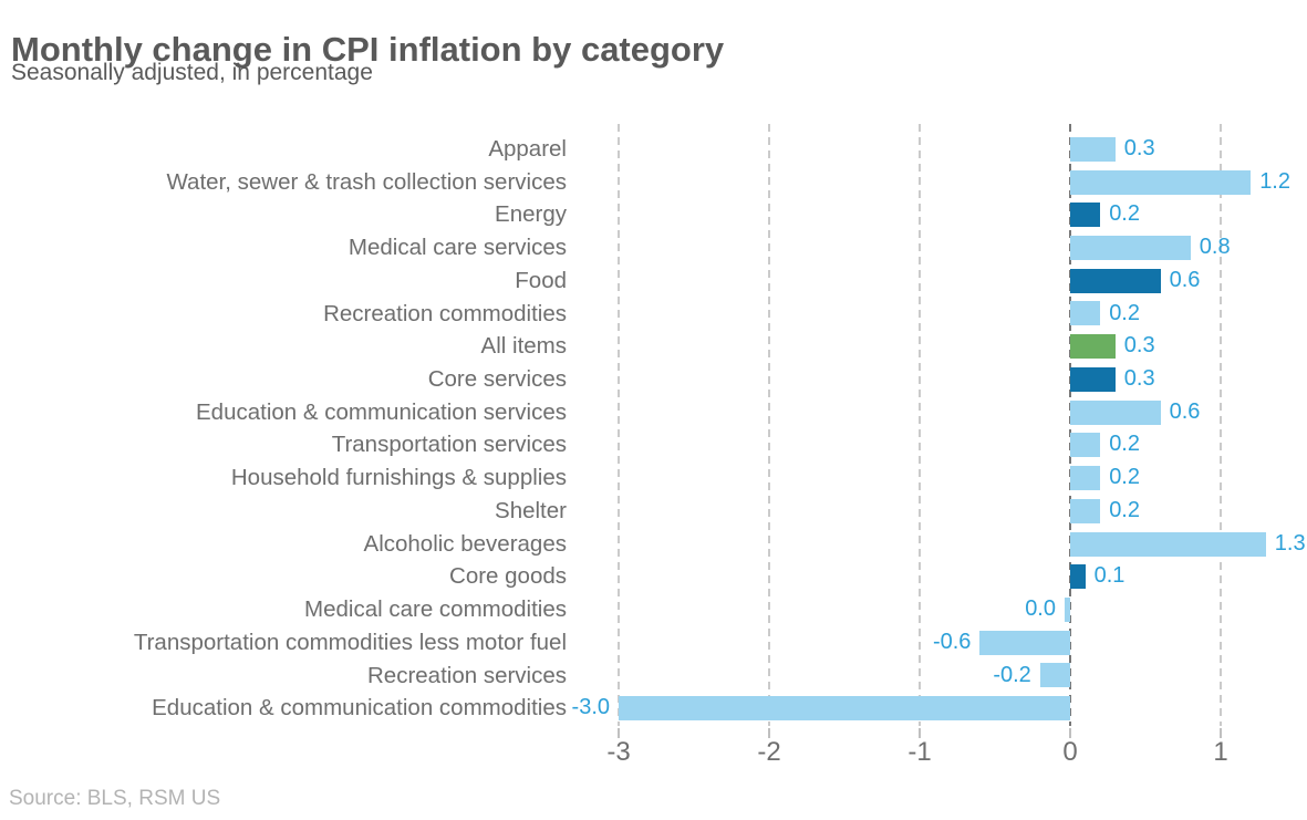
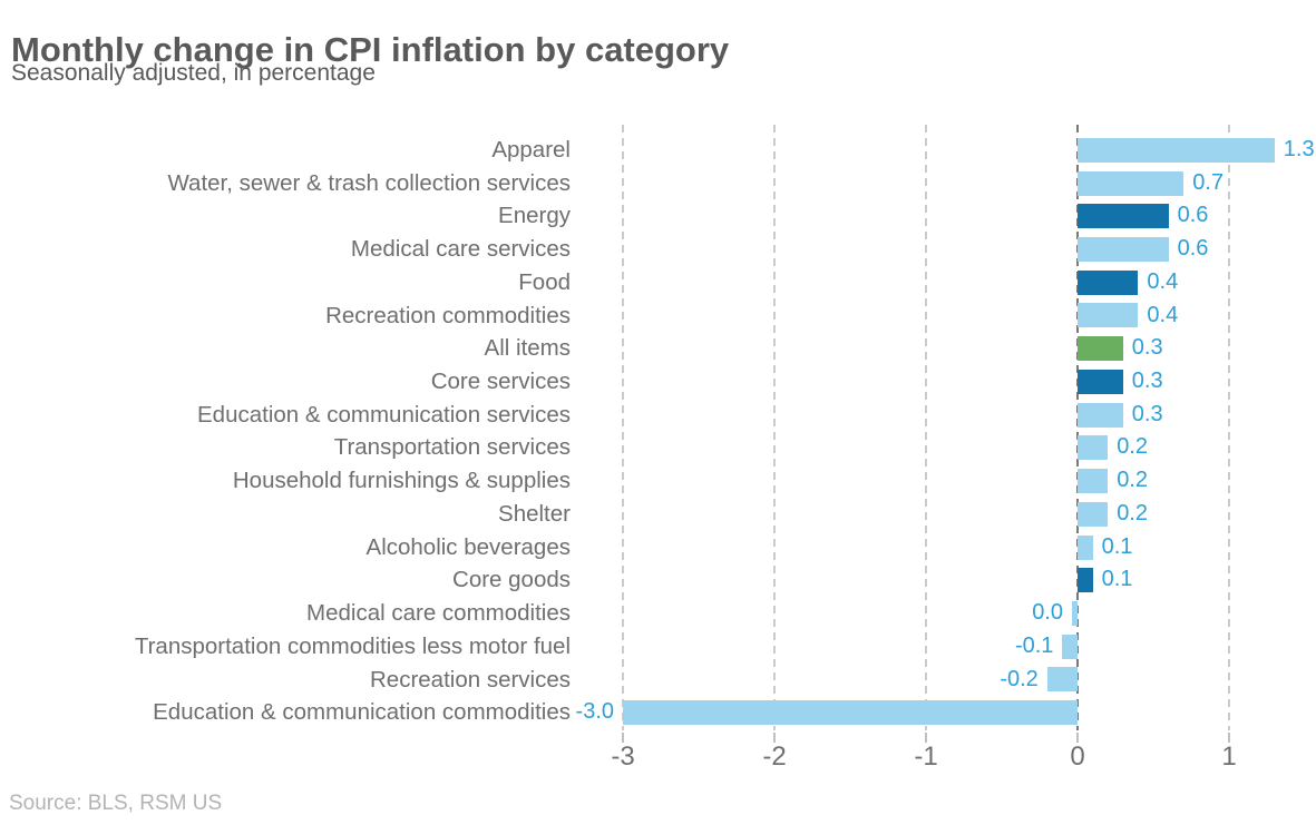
Apparel: 0.3 -> 1.3
Water, sewer & trash collection services: 1.2 -> 0.7
Energy: 0.2 -> 0.6
Medical care services: 0.8 -> 0.6
Food: 0.6 -> 0.4
Recreation commodities: 0.2 -> 0.4
Education & communication services: 0.6 -> 0.3
Alcoholic beverages: 1.3 -> 0.1
Transportation commodities less motor fuel: -0.6 -> -0.1
